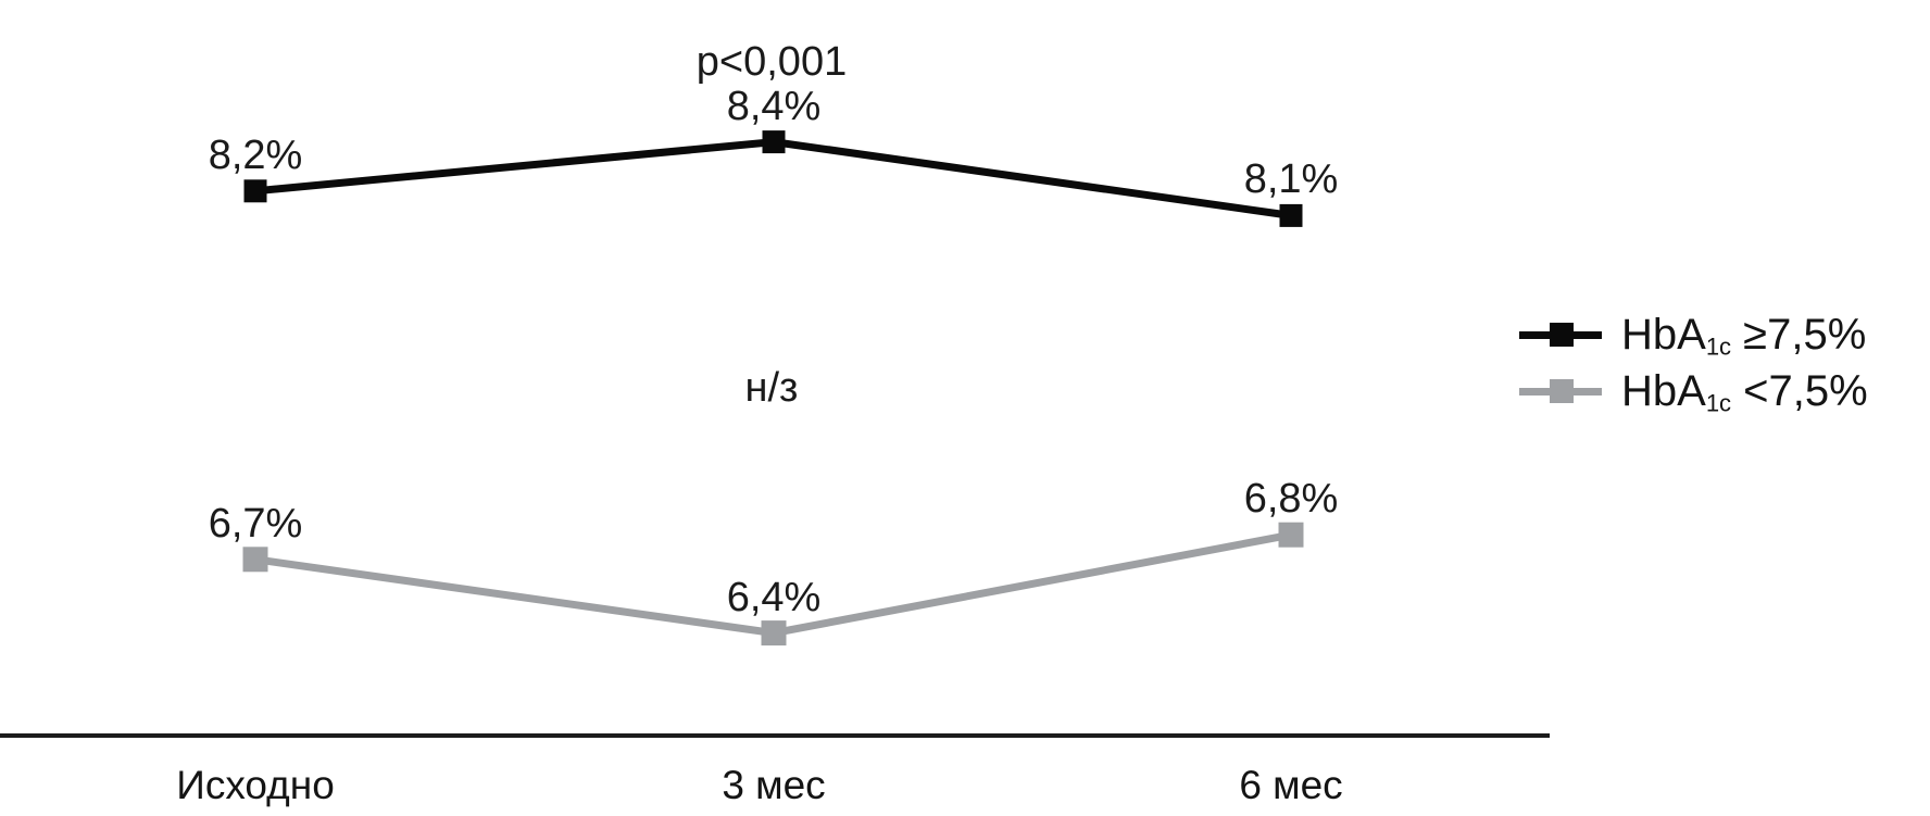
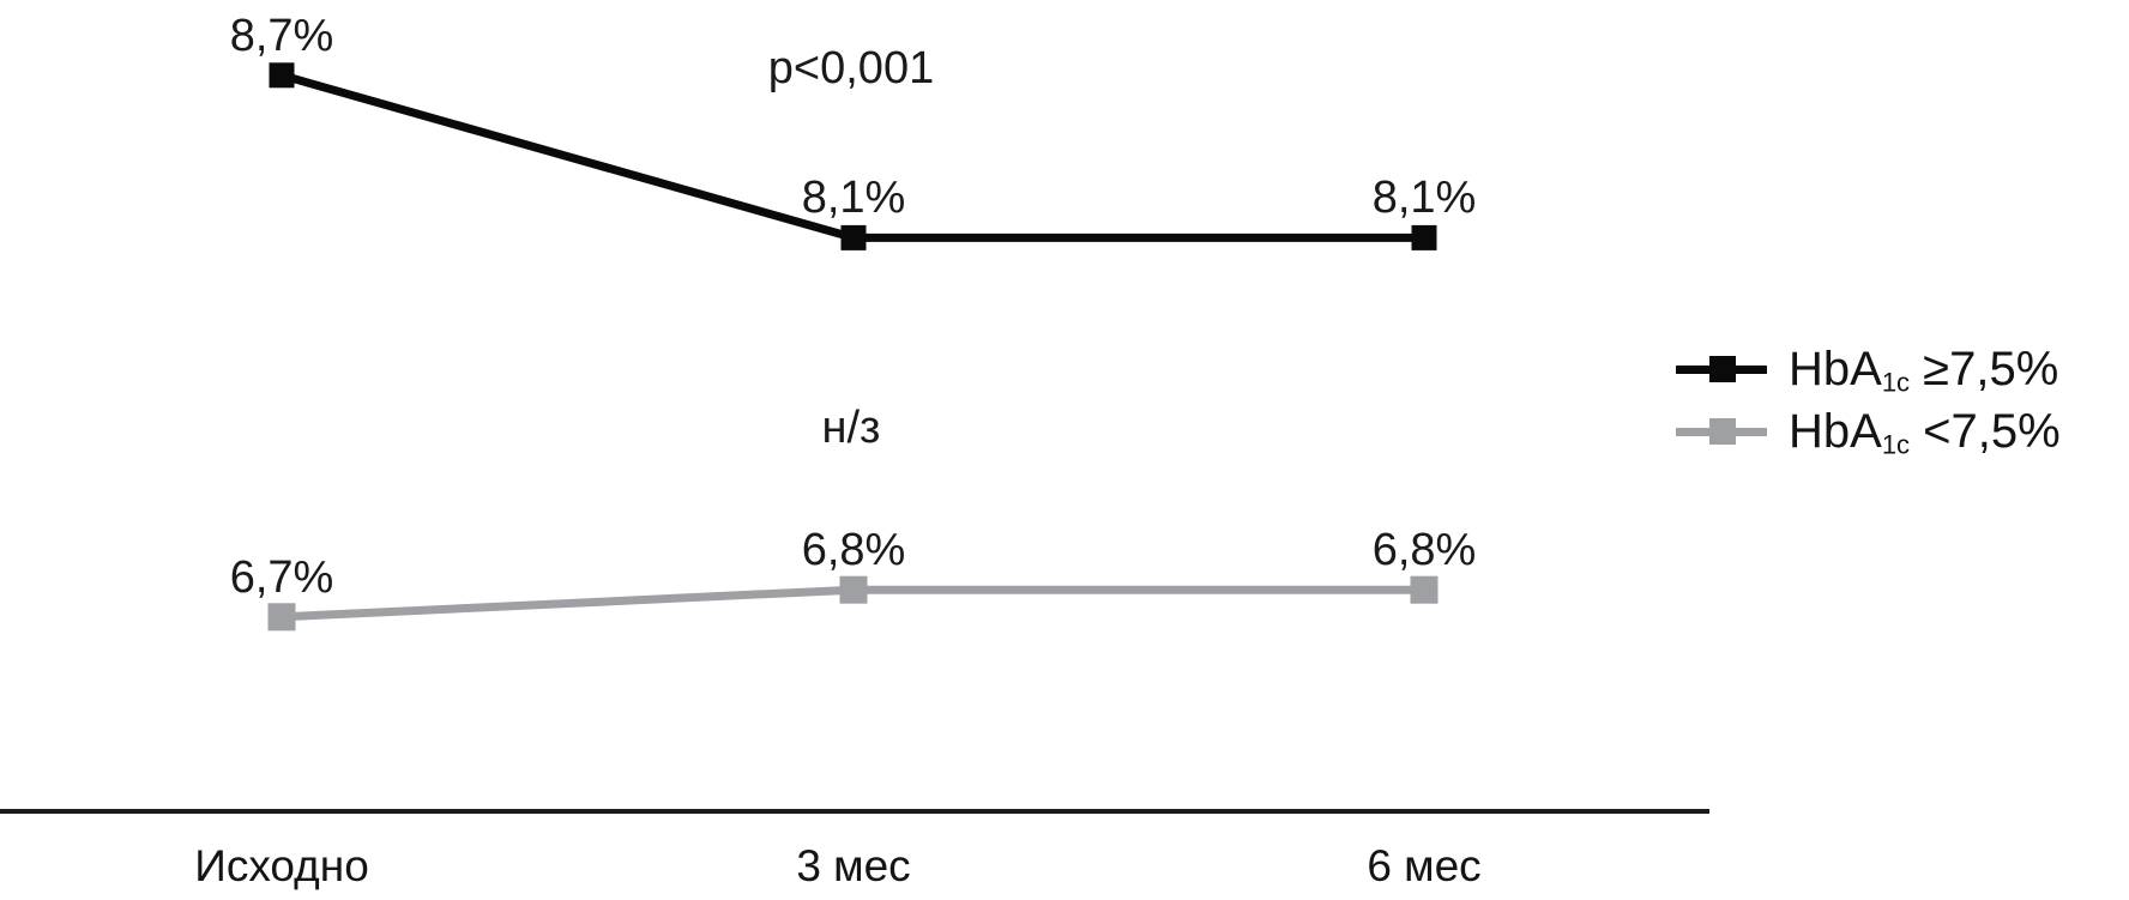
HbA1c ≥7,5%/Исходно: 8,2% -> 8,7%
HbA1c ≥7,5%/3 мес: 8,4% -> 8,1%
HbA1c <7,5%/3 мес: 6,4% -> 6,8%
